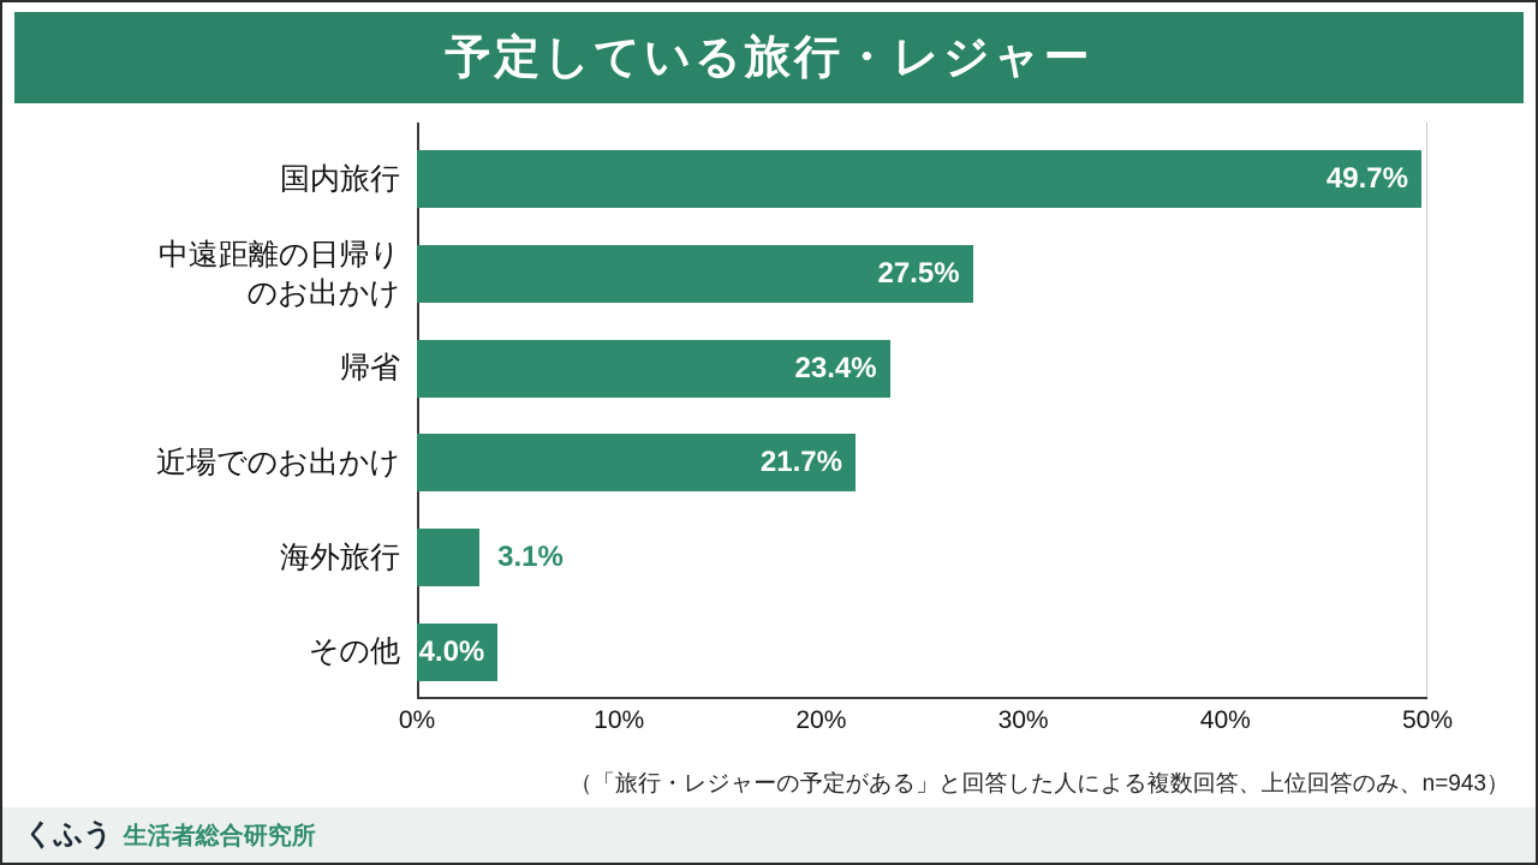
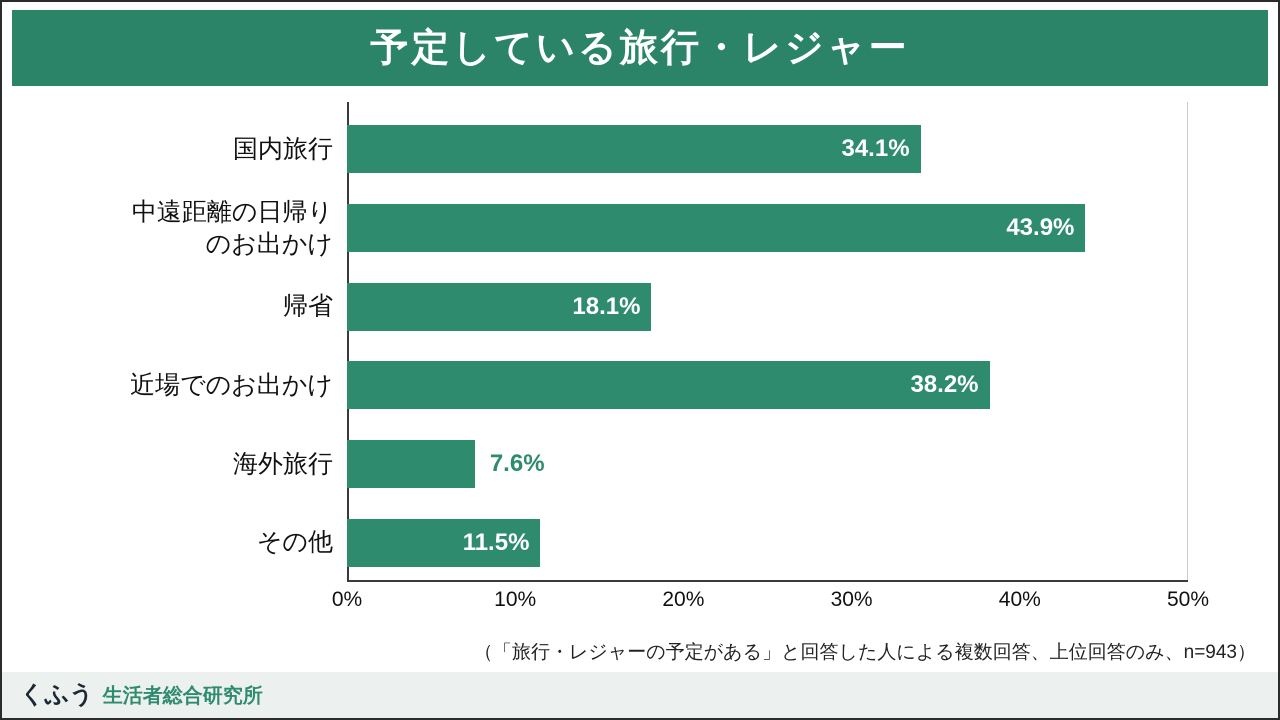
国内旅行: 49.7% -> 34.1%
中遠距離の日帰り のお出かけ: 27.5% -> 43.9%
帰省: 23.4% -> 18.1%
近場でのお出かけ: 21.7% -> 38.2%
海外旅行: 3.1% -> 7.6%
その他: 4.0% -> 11.5%
